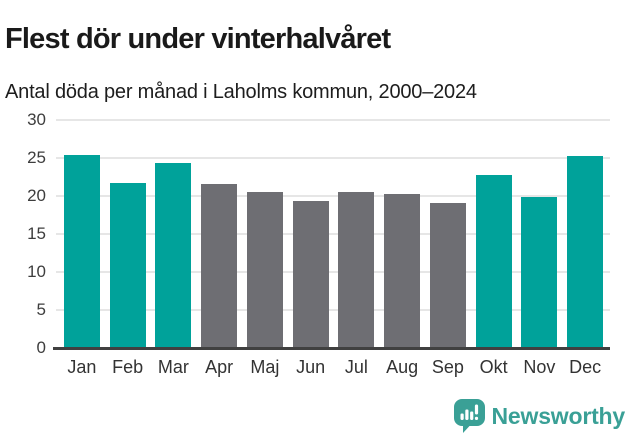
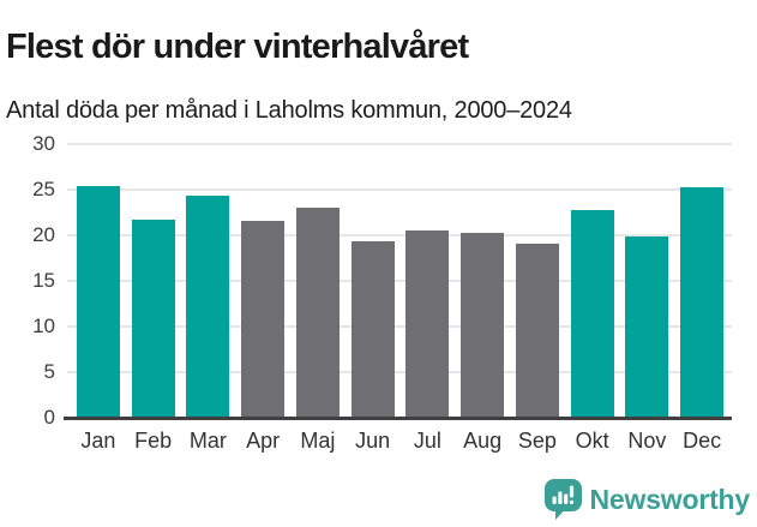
Maj: 20 -> 23
